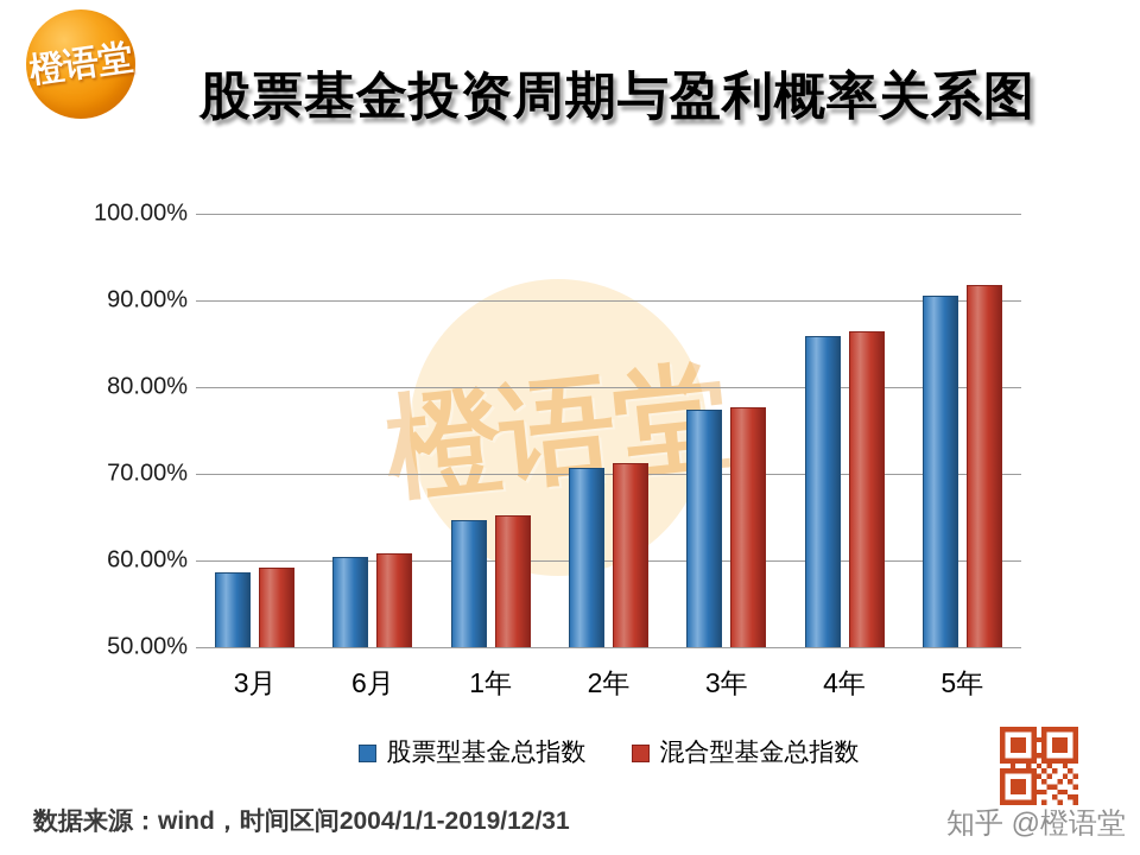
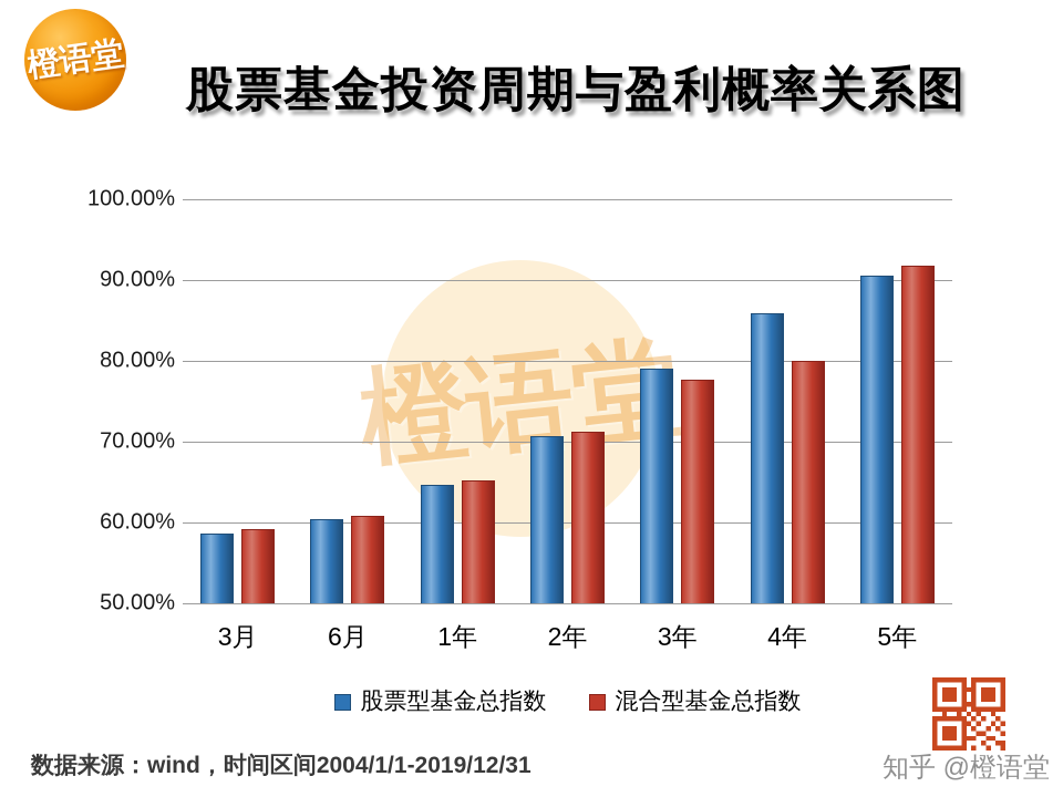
股票型基金总指数/3年: 77% -> 79%
混合型基金总指数/4年: 86% -> 80%
